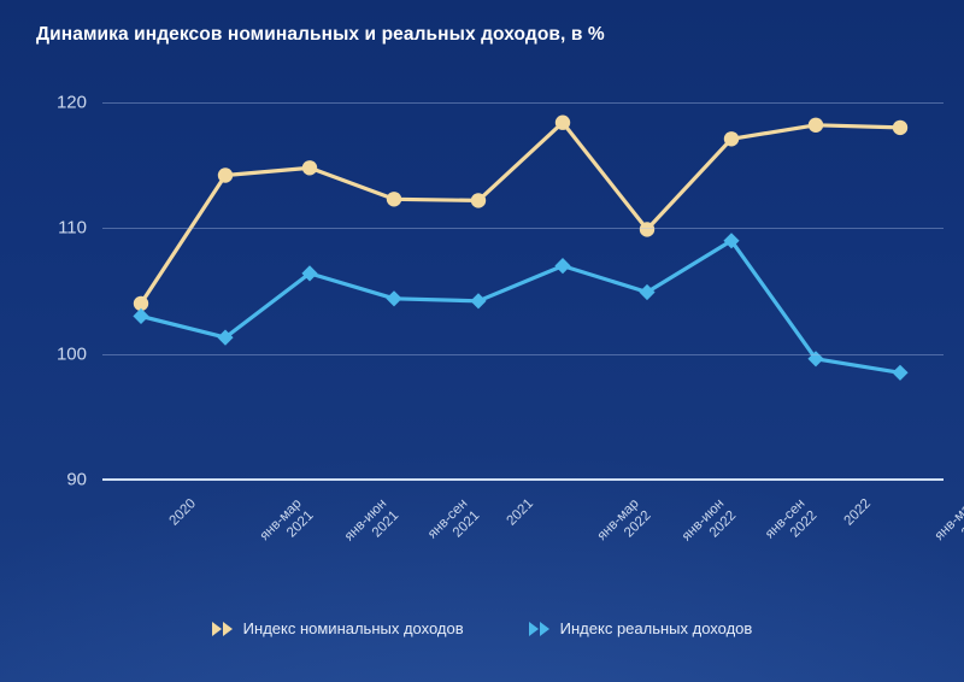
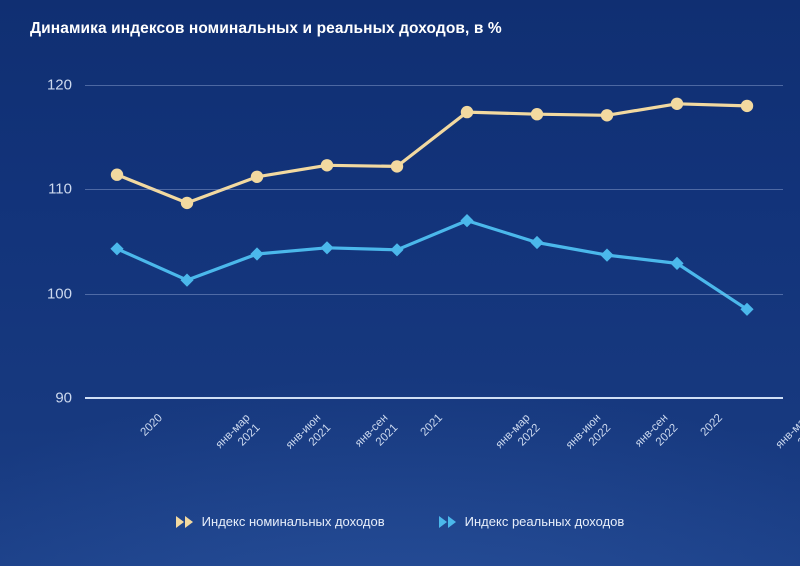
Индекс номинальных доходов/2020: 104.0 -> 111.4
Индекс реальных доходов/2020: 103.0 -> 104.3
Индекс номинальных доходов/янв-мар 2021: 114.2 -> 108.7
Индекс номинальных доходов/янв-июн 2021: 114.8 -> 111.2
Индекс реальных доходов/янв-июн 2021: 106.4 -> 103.8
Индекс номинальных доходов/янв-мар 2022: 118.4 -> 117.4
Индекс номинальных доходов/янв-июн 2022: 109.9 -> 117.2
Индекс реальных доходов/янв-сен 2022: 109.0 -> 103.7
Индекс реальных доходов/2022: 99.6 -> 102.9
